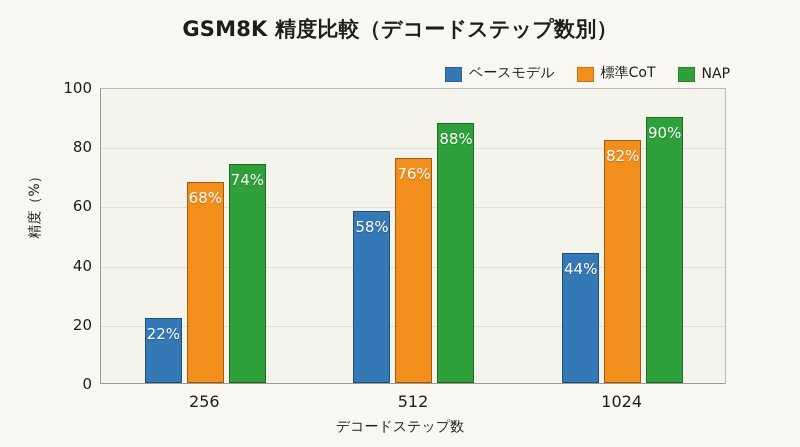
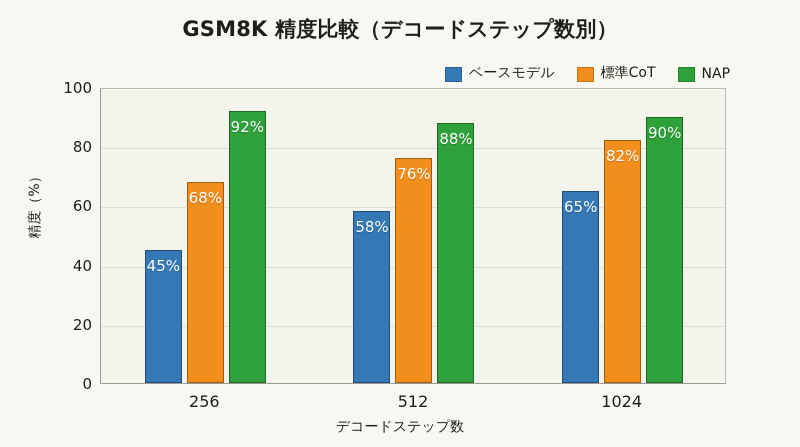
ベースモデル/256: 22% -> 45%
NAP/256: 74% -> 92%
ベースモデル/1024: 44% -> 65%
